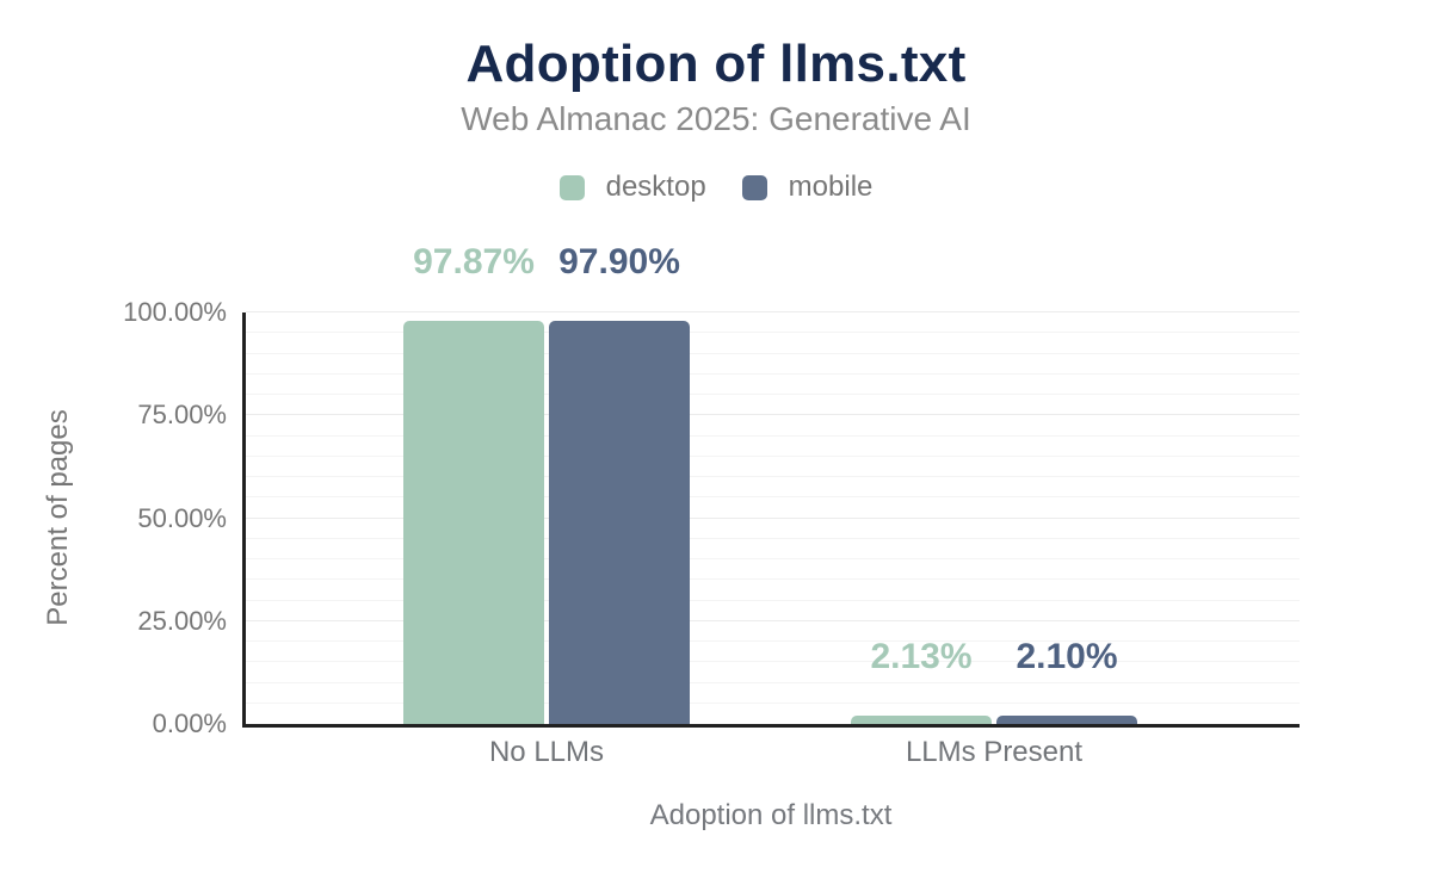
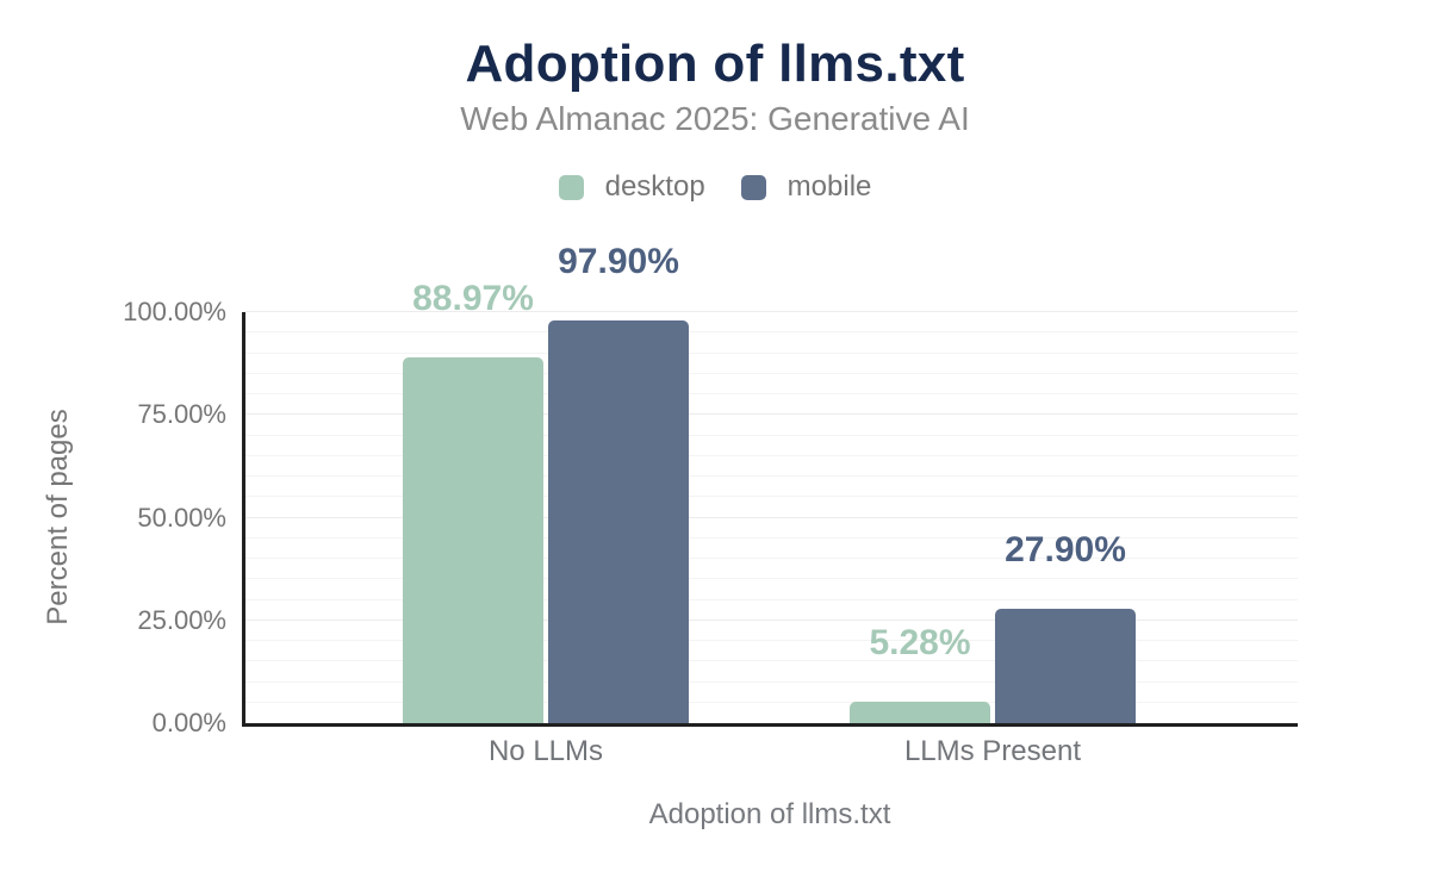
desktop/No LLMs: 97.87% -> 88.97%
desktop/LLMs Present: 2.13% -> 5.28%
mobile/LLMs Present: 2.10% -> 27.90%
